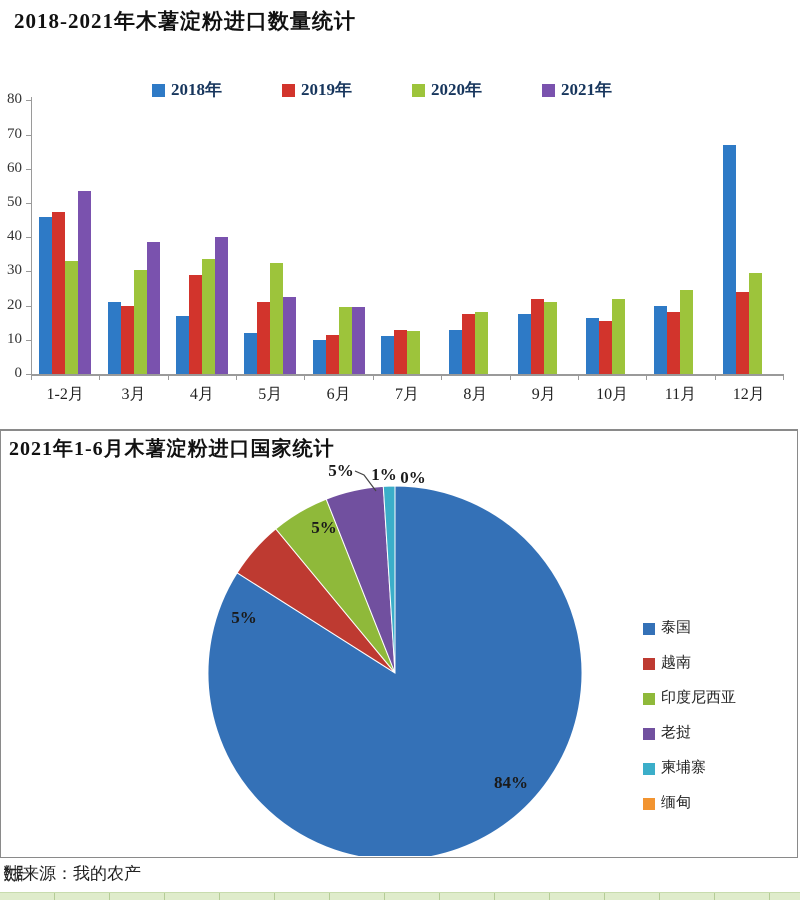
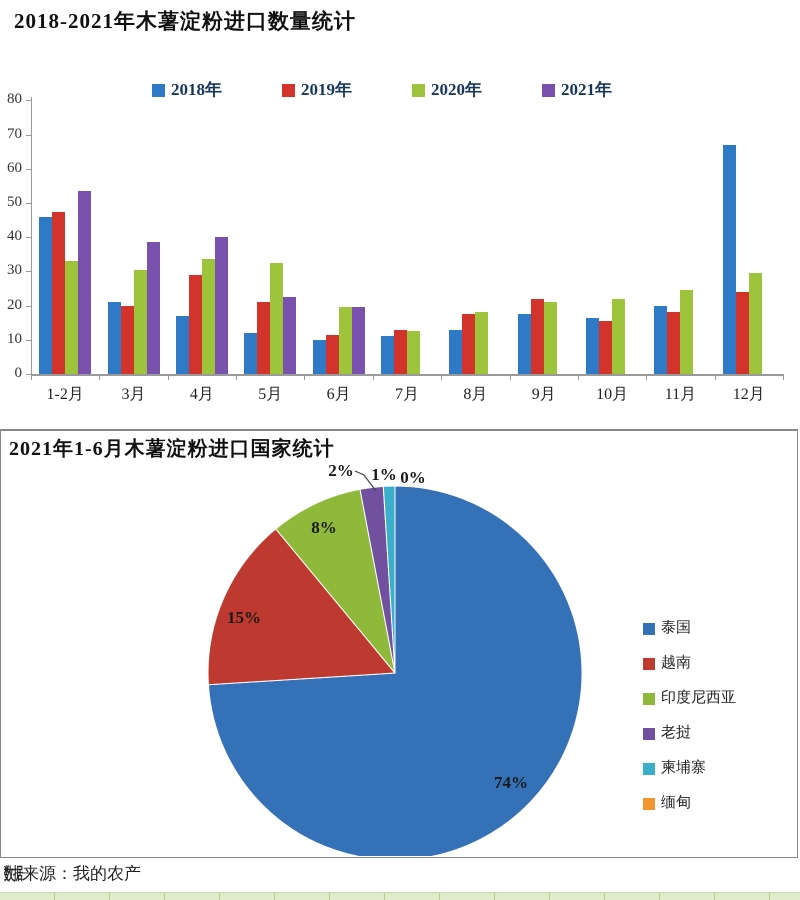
2021年1-6月木薯淀粉进口国家统计/泰国: 84% -> 74%
2021年1-6月木薯淀粉进口国家统计/越南: 5% -> 15%
2021年1-6月木薯淀粉进口国家统计/印度尼西亚: 5% -> 8%
2021年1-6月木薯淀粉进口国家统计/老挝: 5% -> 2%
